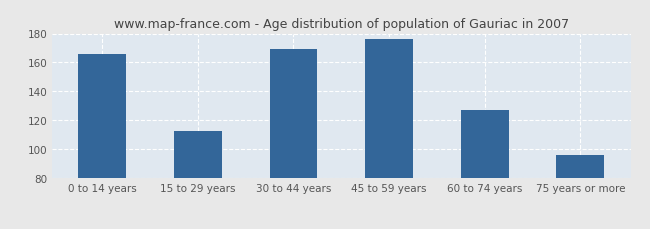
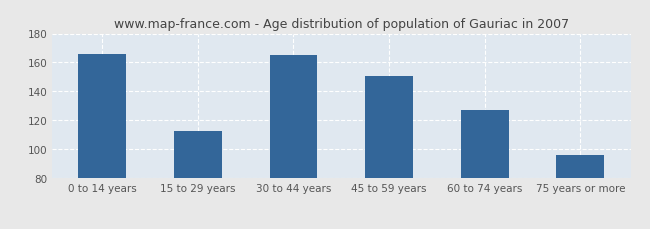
30 to 44 years: 169 -> 165
45 to 59 years: 176 -> 151
